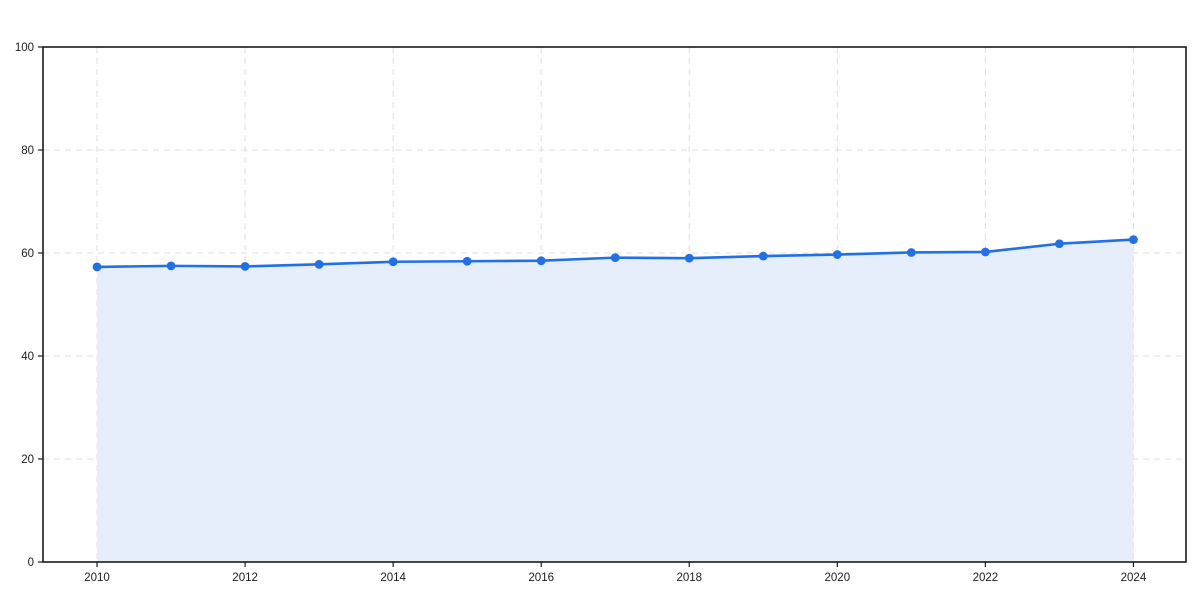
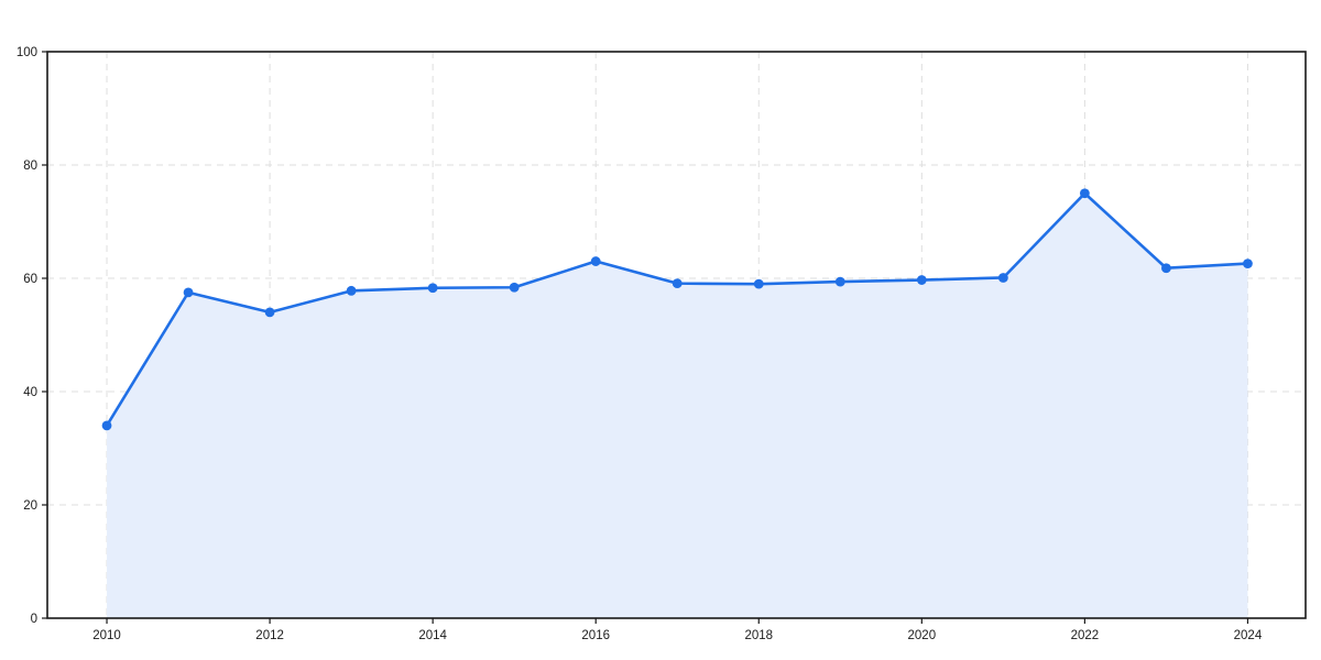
2010: 57 -> 34
2012: 57 -> 54
2016: 58 -> 63
2022: 60 -> 75
